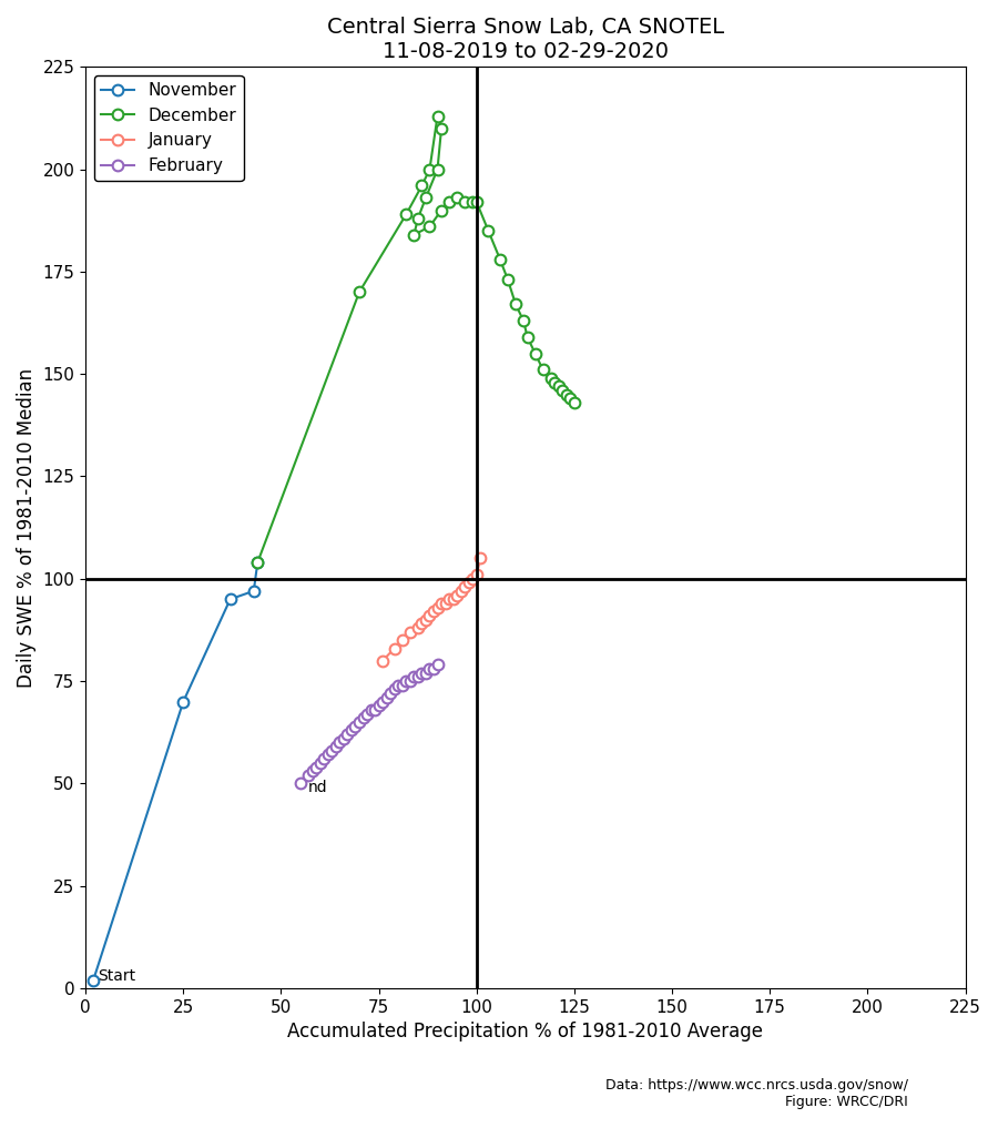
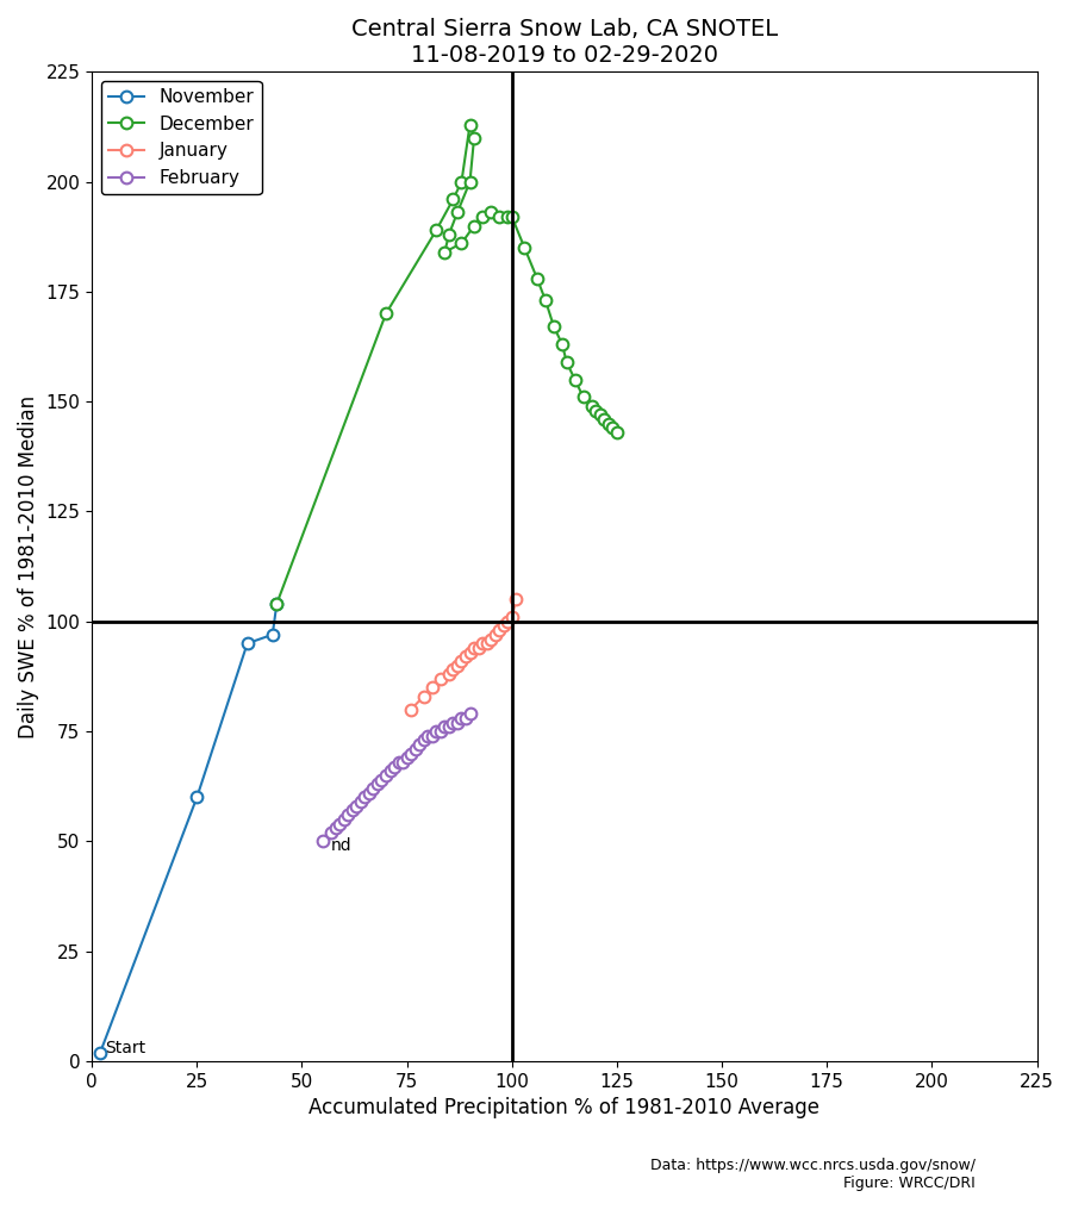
November/25: 70 -> 60
